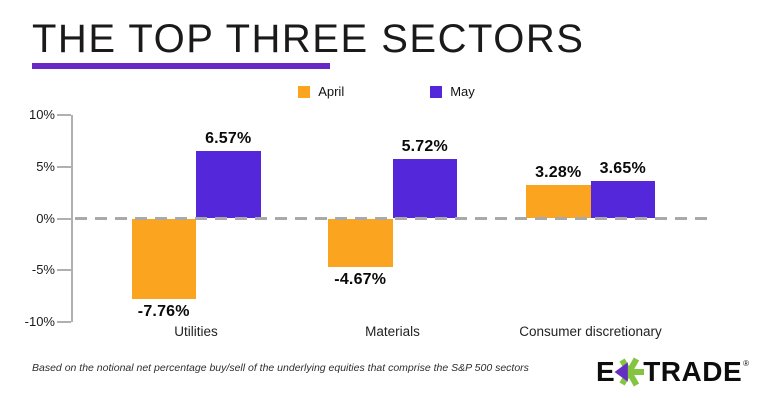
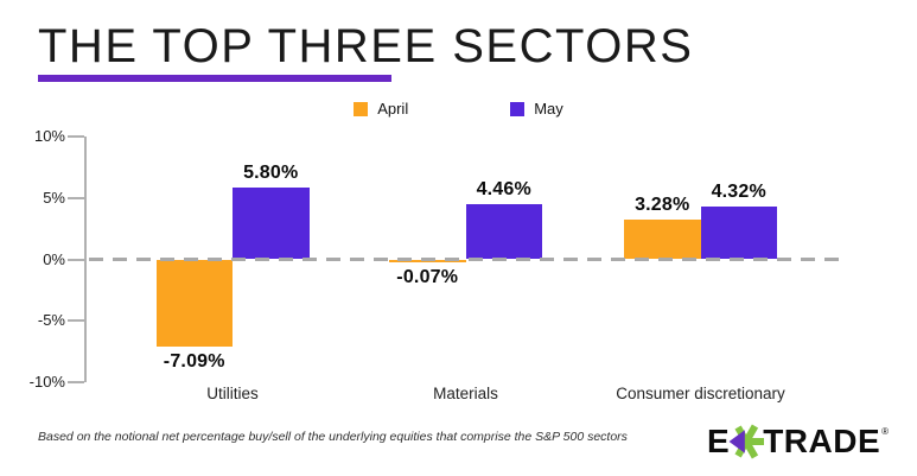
April/Utilities: -7.76% -> -7.09%
May/Utilities: 6.57% -> 5.80%
April/Materials: -4.67% -> -0.07%
May/Materials: 5.72% -> 4.46%
May/Consumer discretionary: 3.65% -> 4.32%
